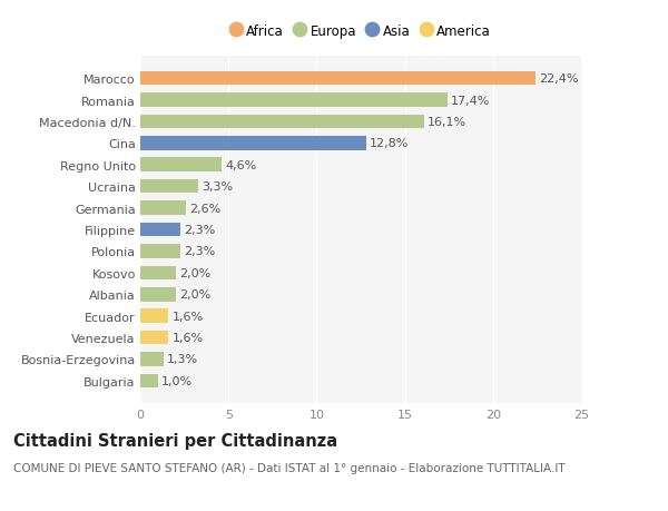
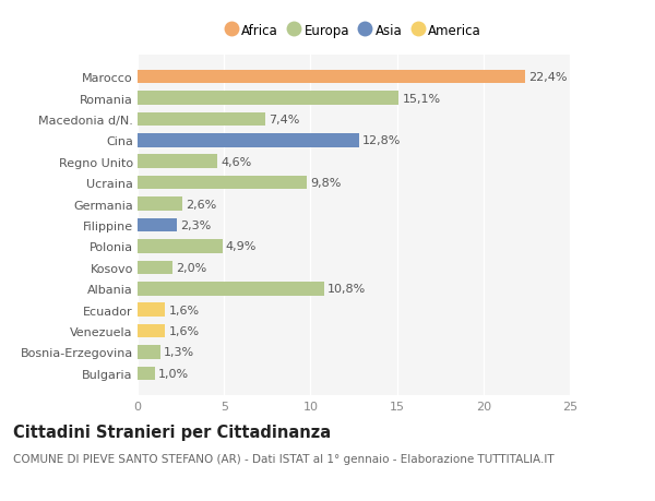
Romania: 17,4% -> 15,1%
Macedonia d/N.: 16,1% -> 7,4%
Ucraina: 3,3% -> 9,8%
Polonia: 2,3% -> 4,9%
Albania: 2,0% -> 10,8%
